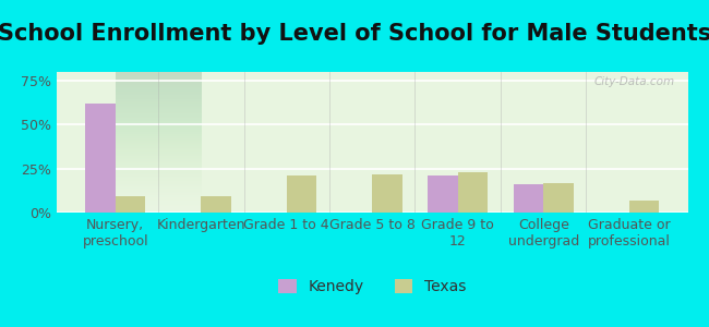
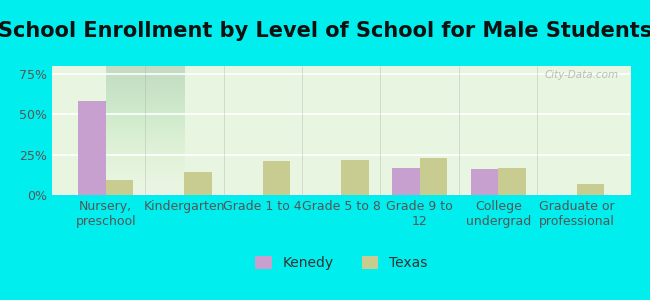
Kenedy/Nursery, preschool: 62% -> 58%
Texas/Kindergarten: 9% -> 14%
Kenedy/Grade 9 to 12: 21% -> 17%
